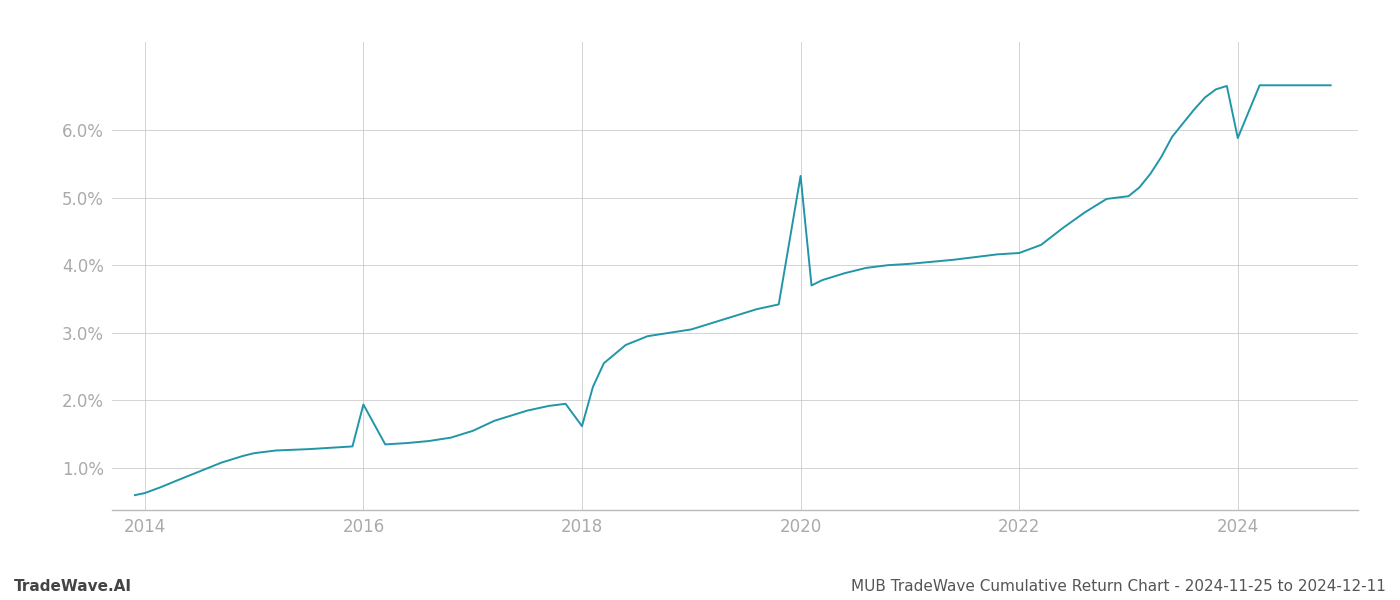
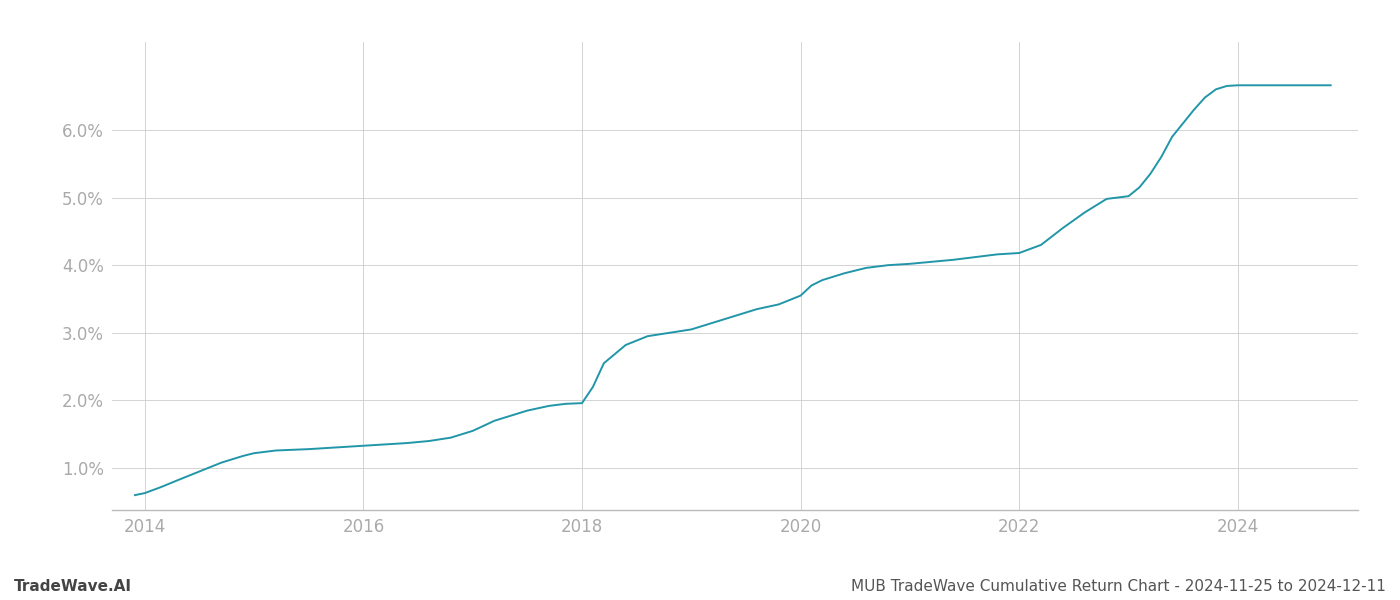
2016: 1.94% -> 1.33%
2018: 1.62% -> 1.96%
2020: 5.32% -> 3.55%
2024: 5.88% -> 6.66%
